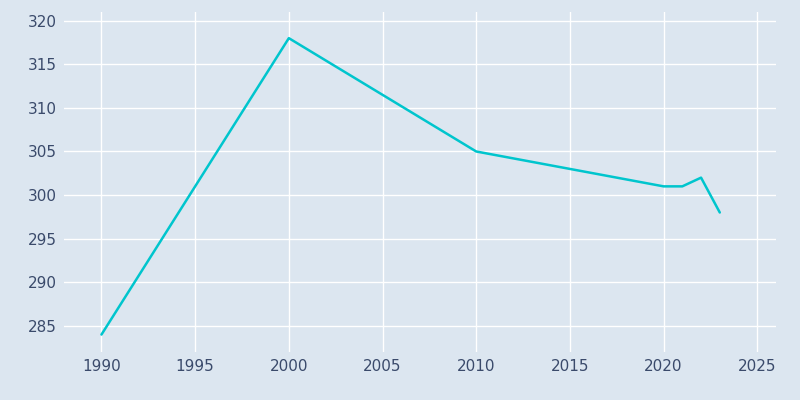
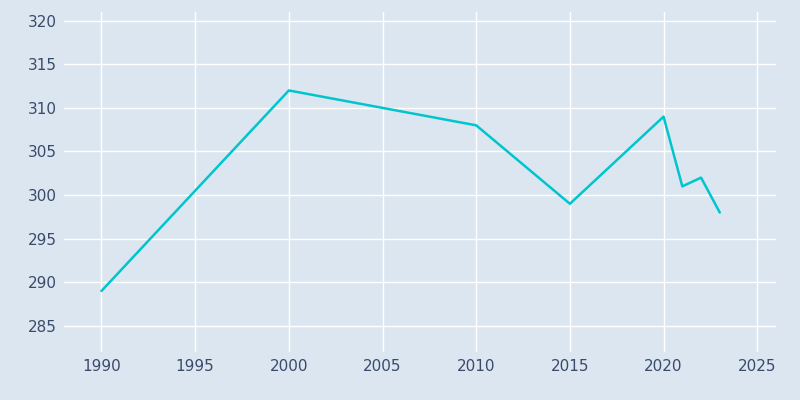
1990: 284 -> 289
2000: 318 -> 312
2010: 305 -> 308
2015: 303 -> 299
2020: 301 -> 309
